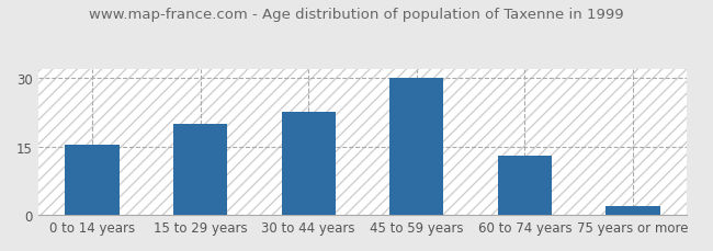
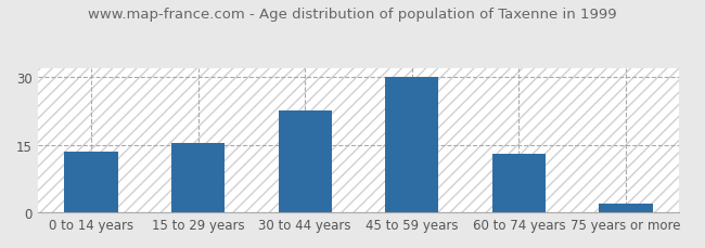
0 to 14 years: 15.5 -> 13.5
15 to 29 years: 20.0 -> 15.5
